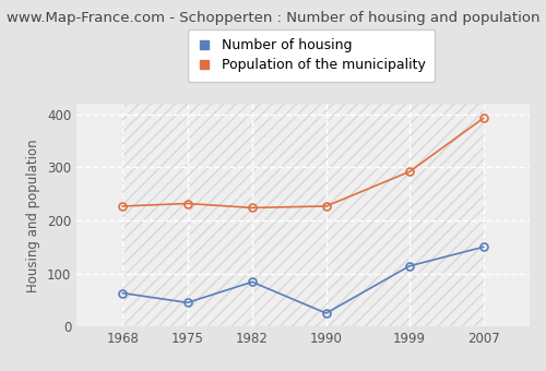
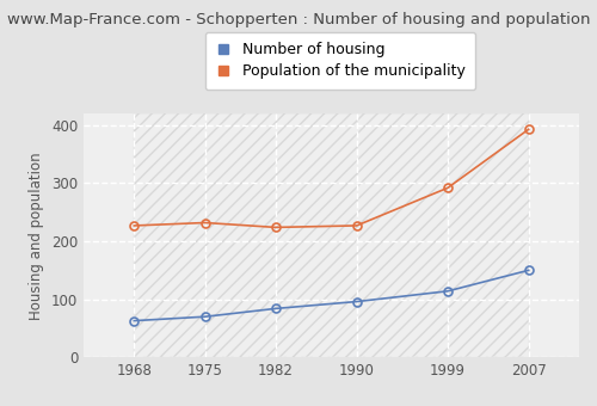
Number of housing/1975: 45 -> 70
Number of housing/1990: 25 -> 96
